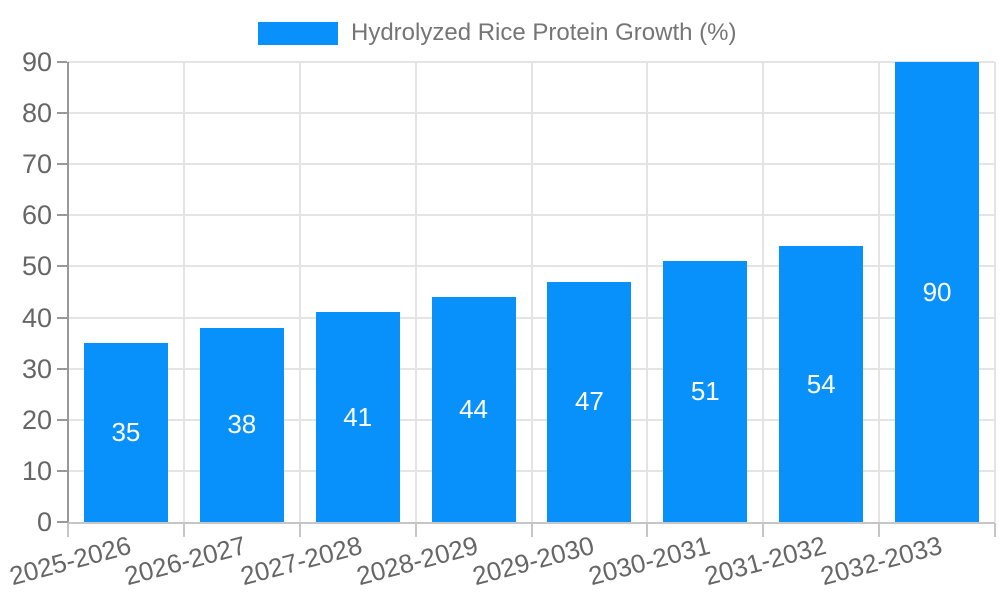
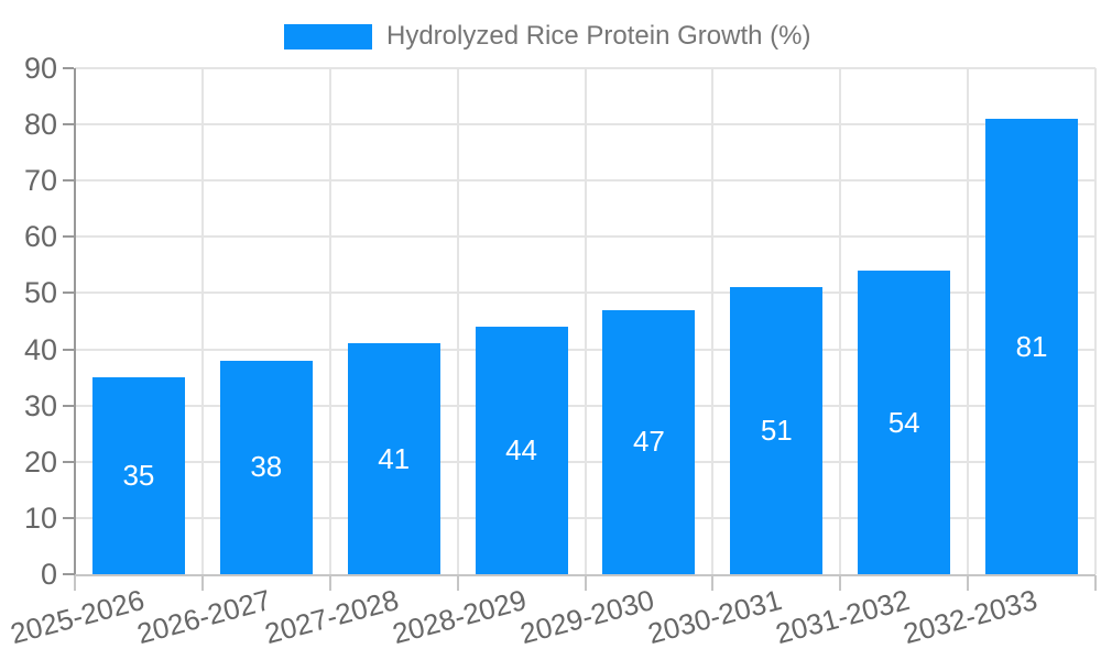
2032-2033: 90 -> 81
